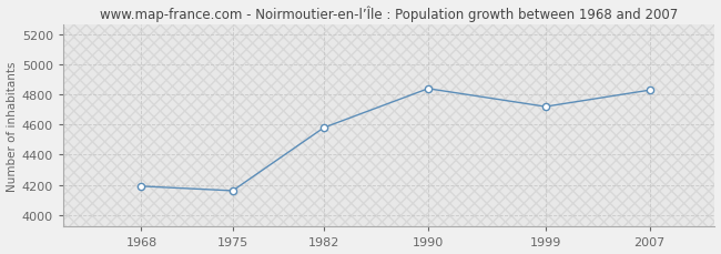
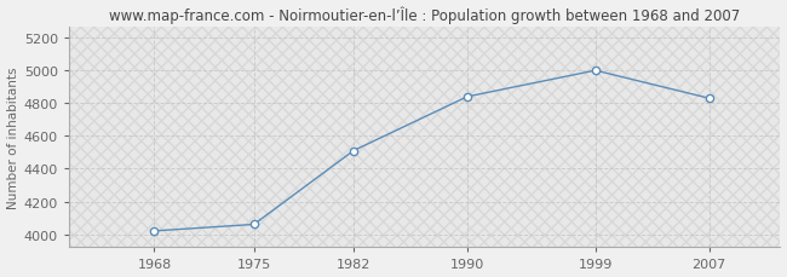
1968: 4190 -> 4020
1975: 4160 -> 4060
1982: 4580 -> 4510
1999: 4720 -> 5000
